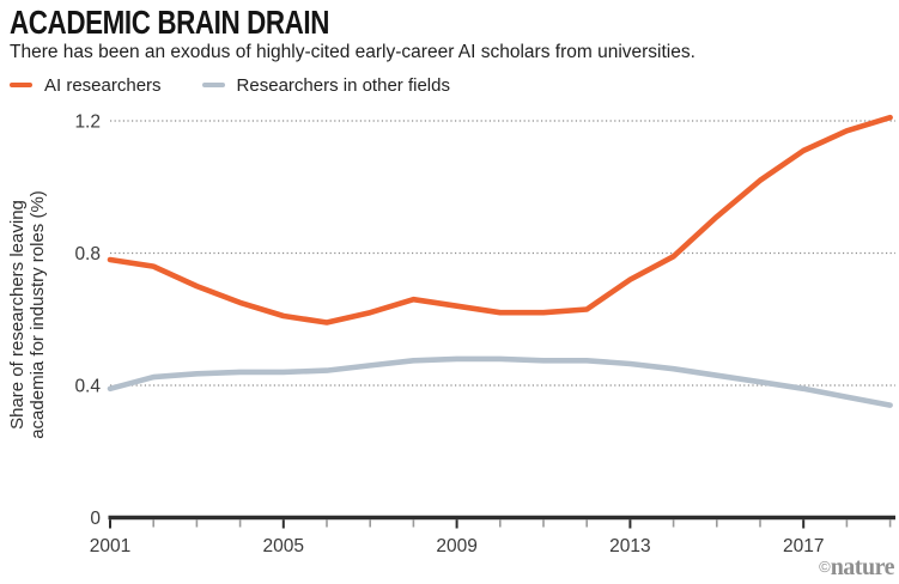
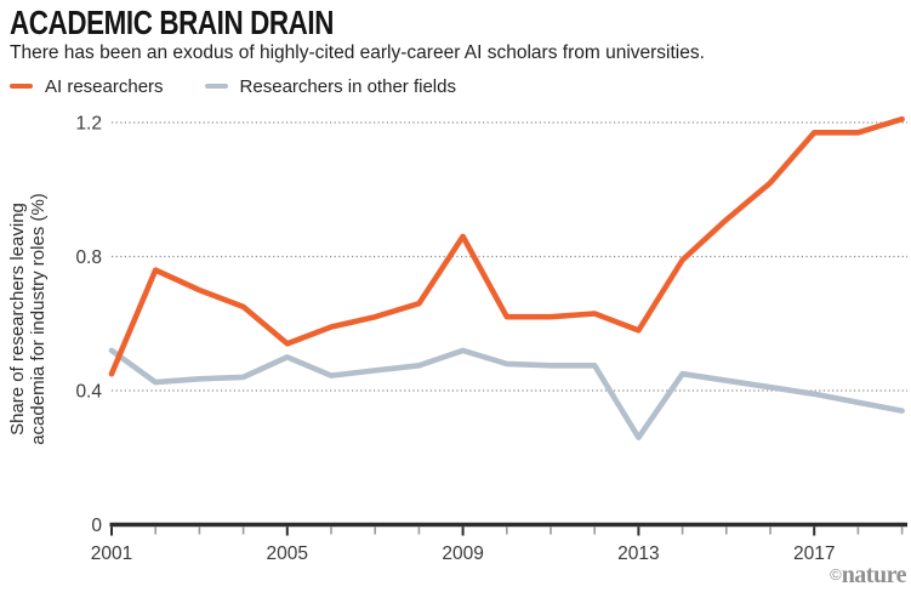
AI researchers/2001: 0.78 -> 0.45
Researchers in other fields/2001: 0.39 -> 0.52
AI researchers/2005: 0.61 -> 0.54
Researchers in other fields/2005: 0.44 -> 0.50
AI researchers/2009: 0.64 -> 0.86
Researchers in other fields/2009: 0.48 -> 0.52
AI researchers/2013: 0.72 -> 0.58
Researchers in other fields/2013: 0.47 -> 0.26
AI researchers/2017: 1.11 -> 1.17
